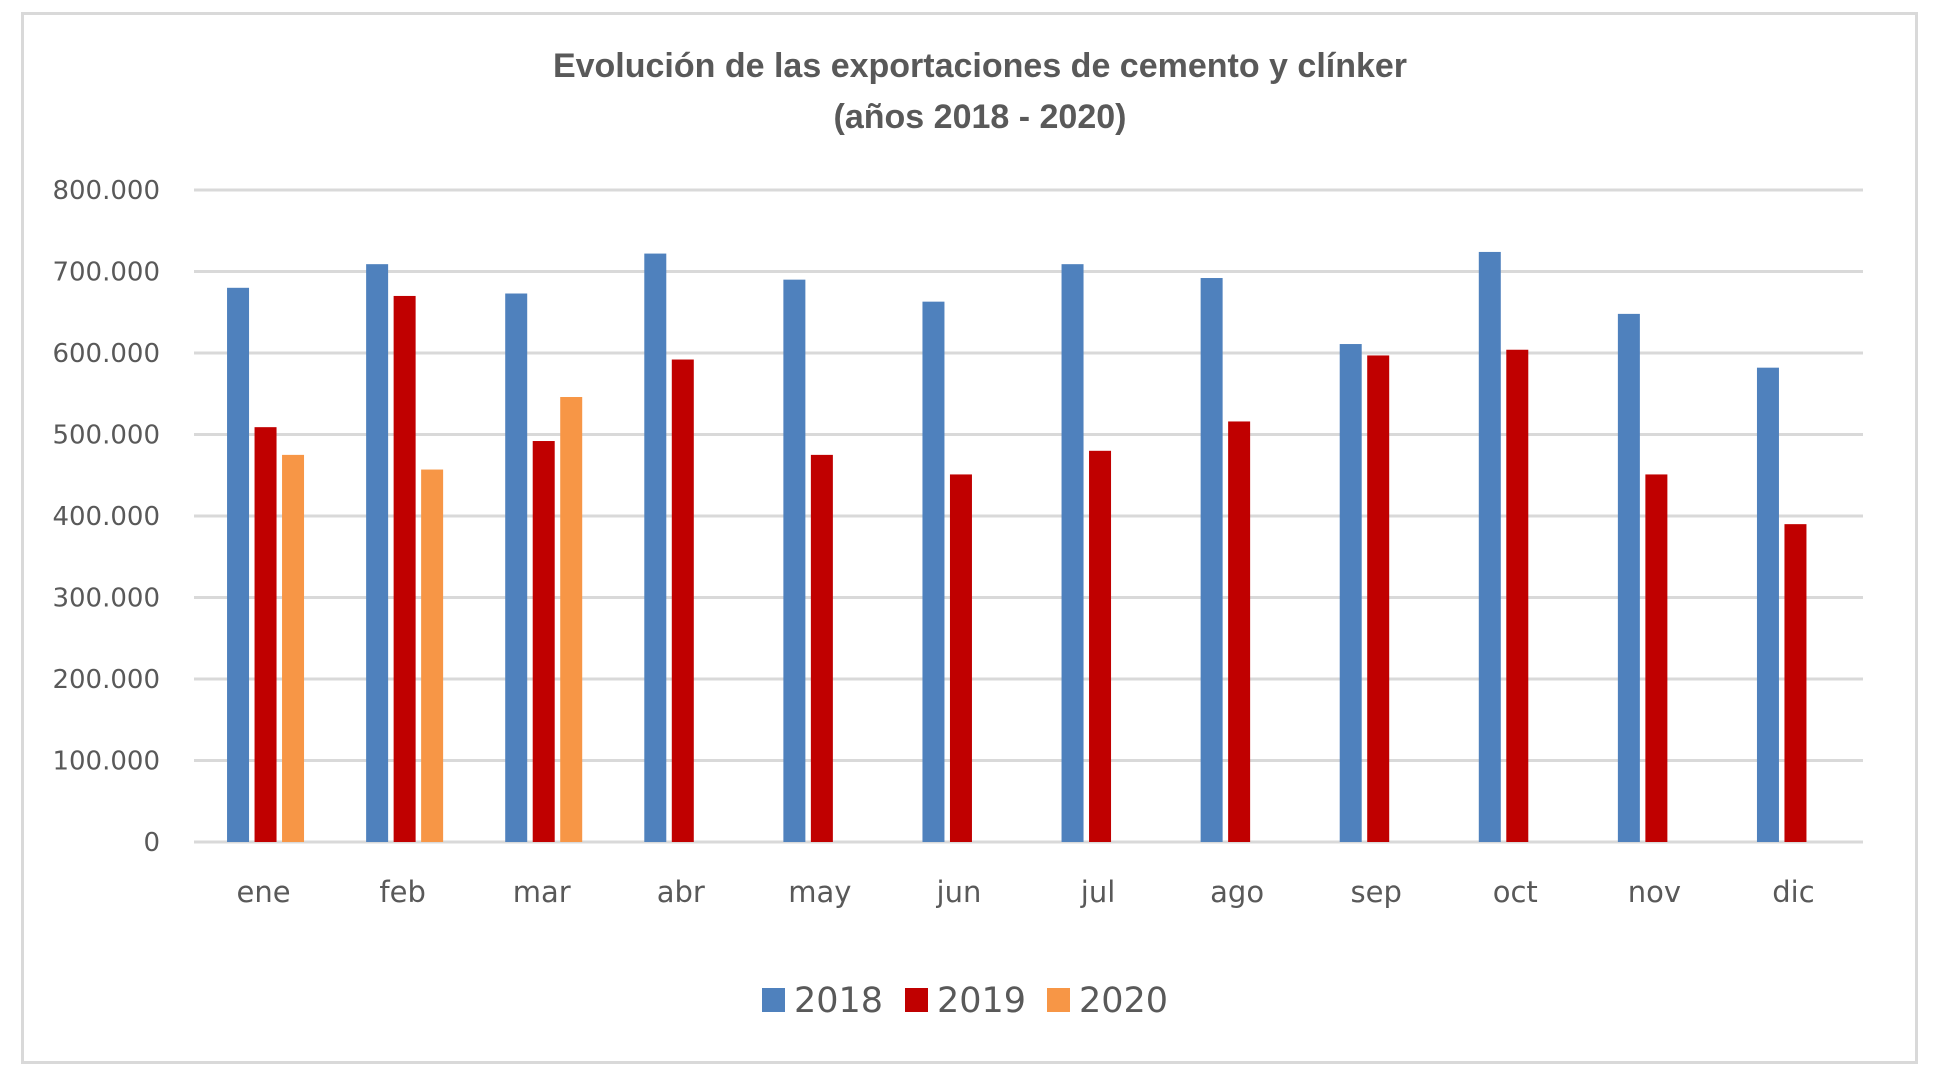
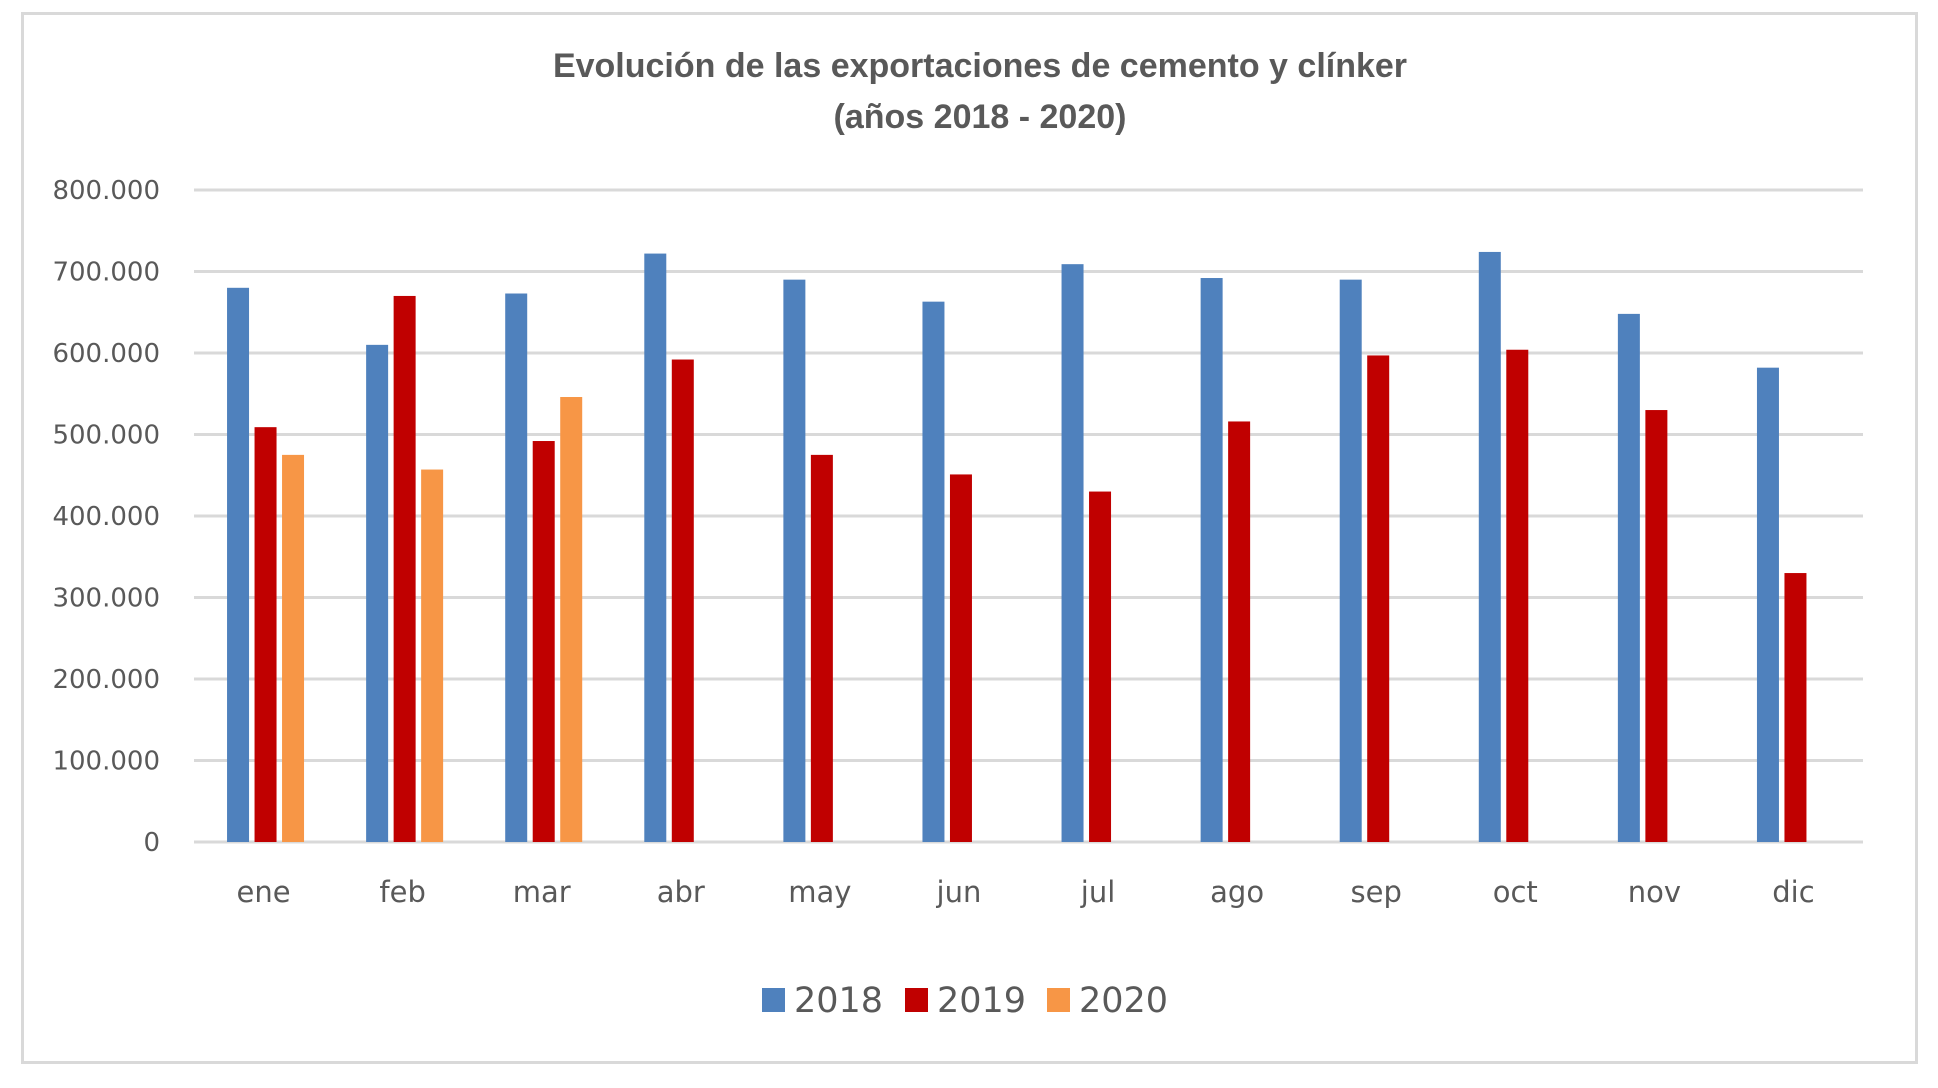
2018/feb: 710000 -> 610000
2019/jul: 480000 -> 430000
2018/sep: 610000 -> 690000
2019/nov: 450000 -> 530000
2019/dic: 390000 -> 330000
